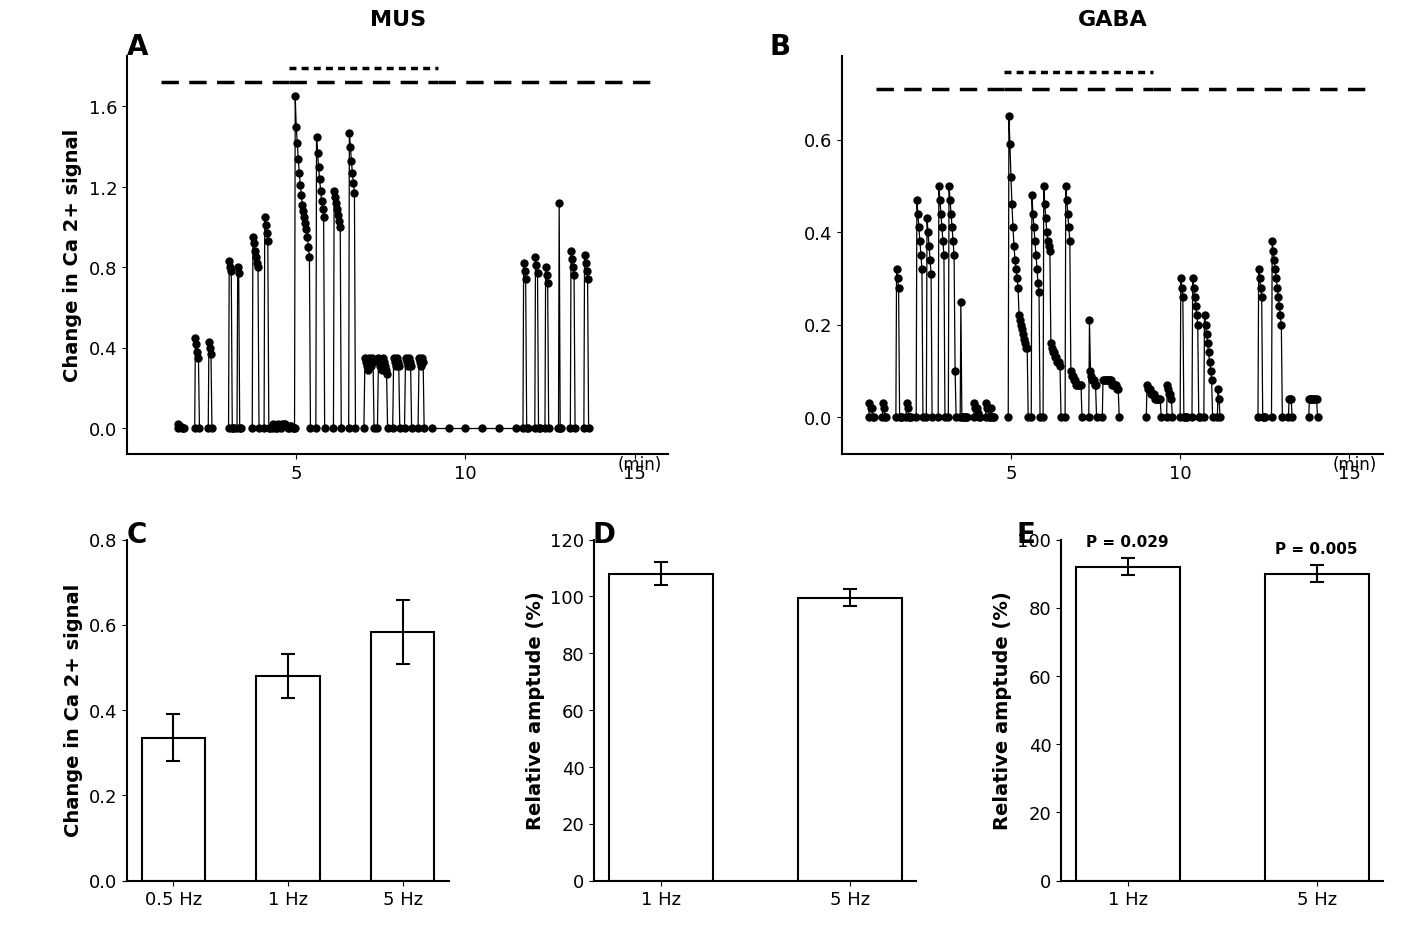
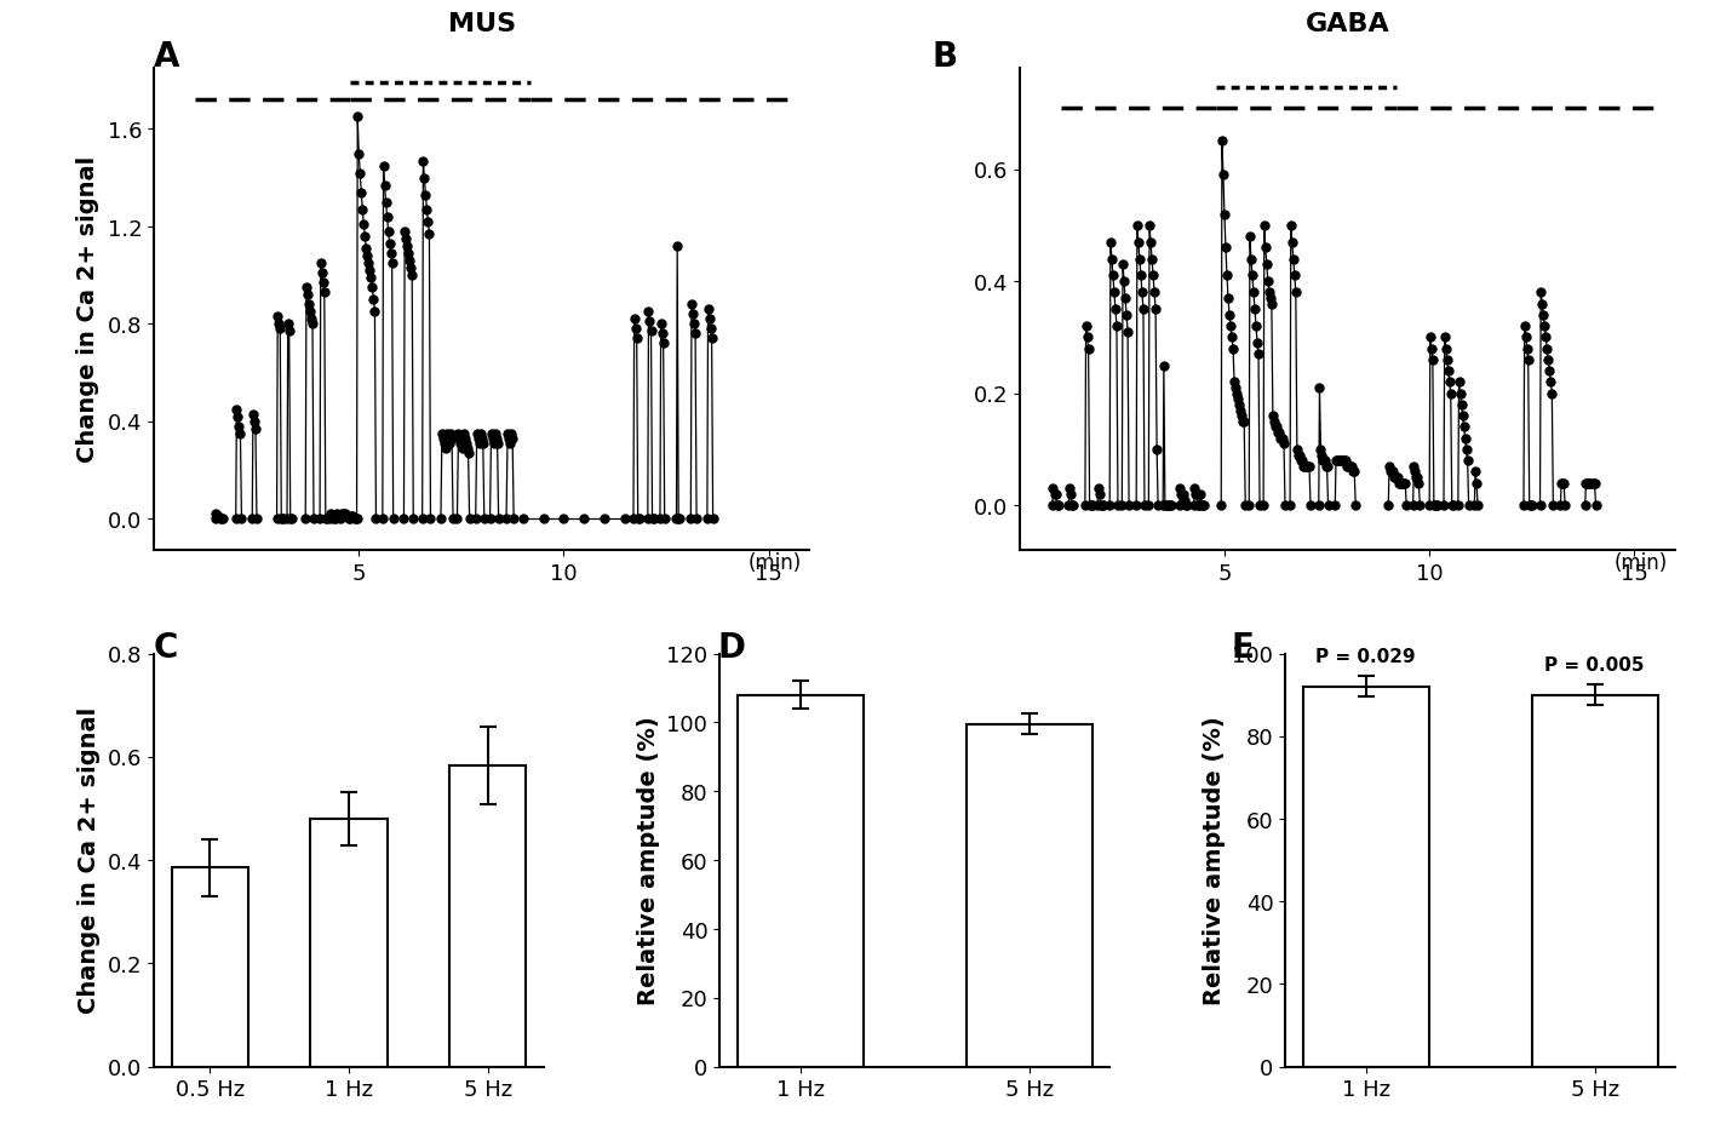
0.5 Hz: 0.335 -> 0.385
